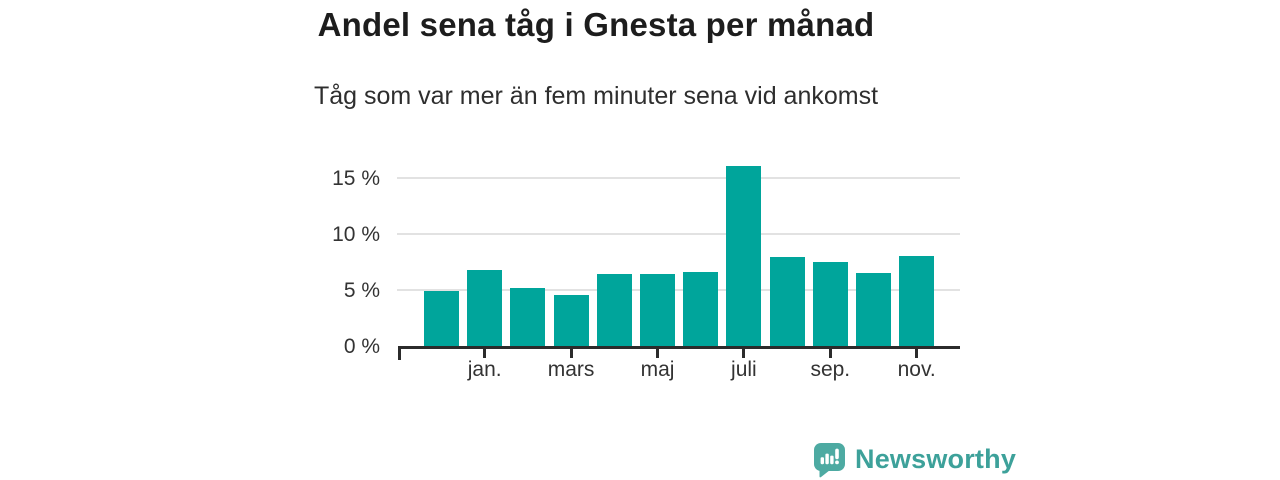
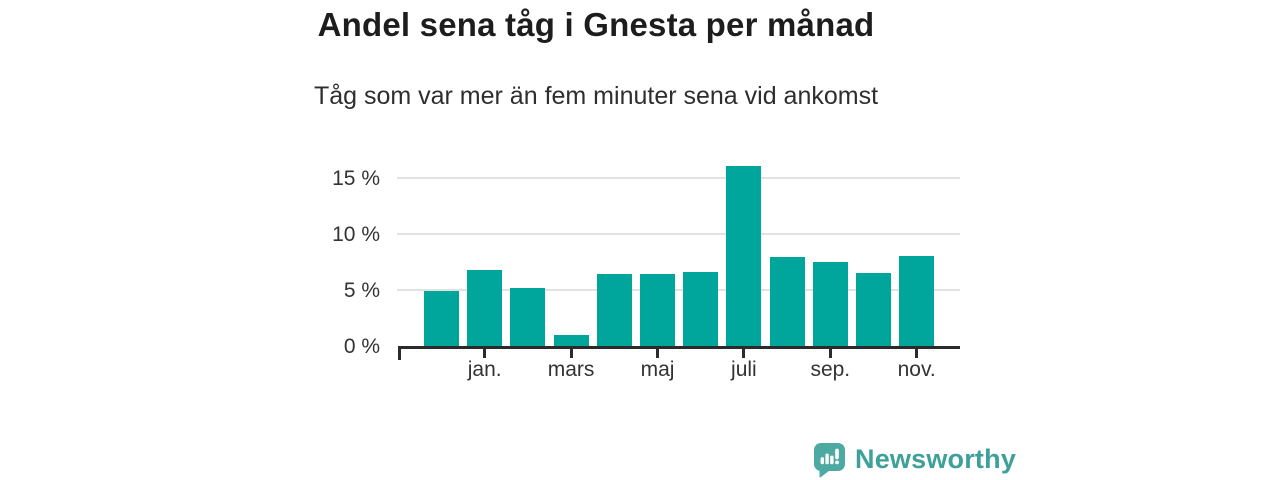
mars: 4.5% -> 1.0%
